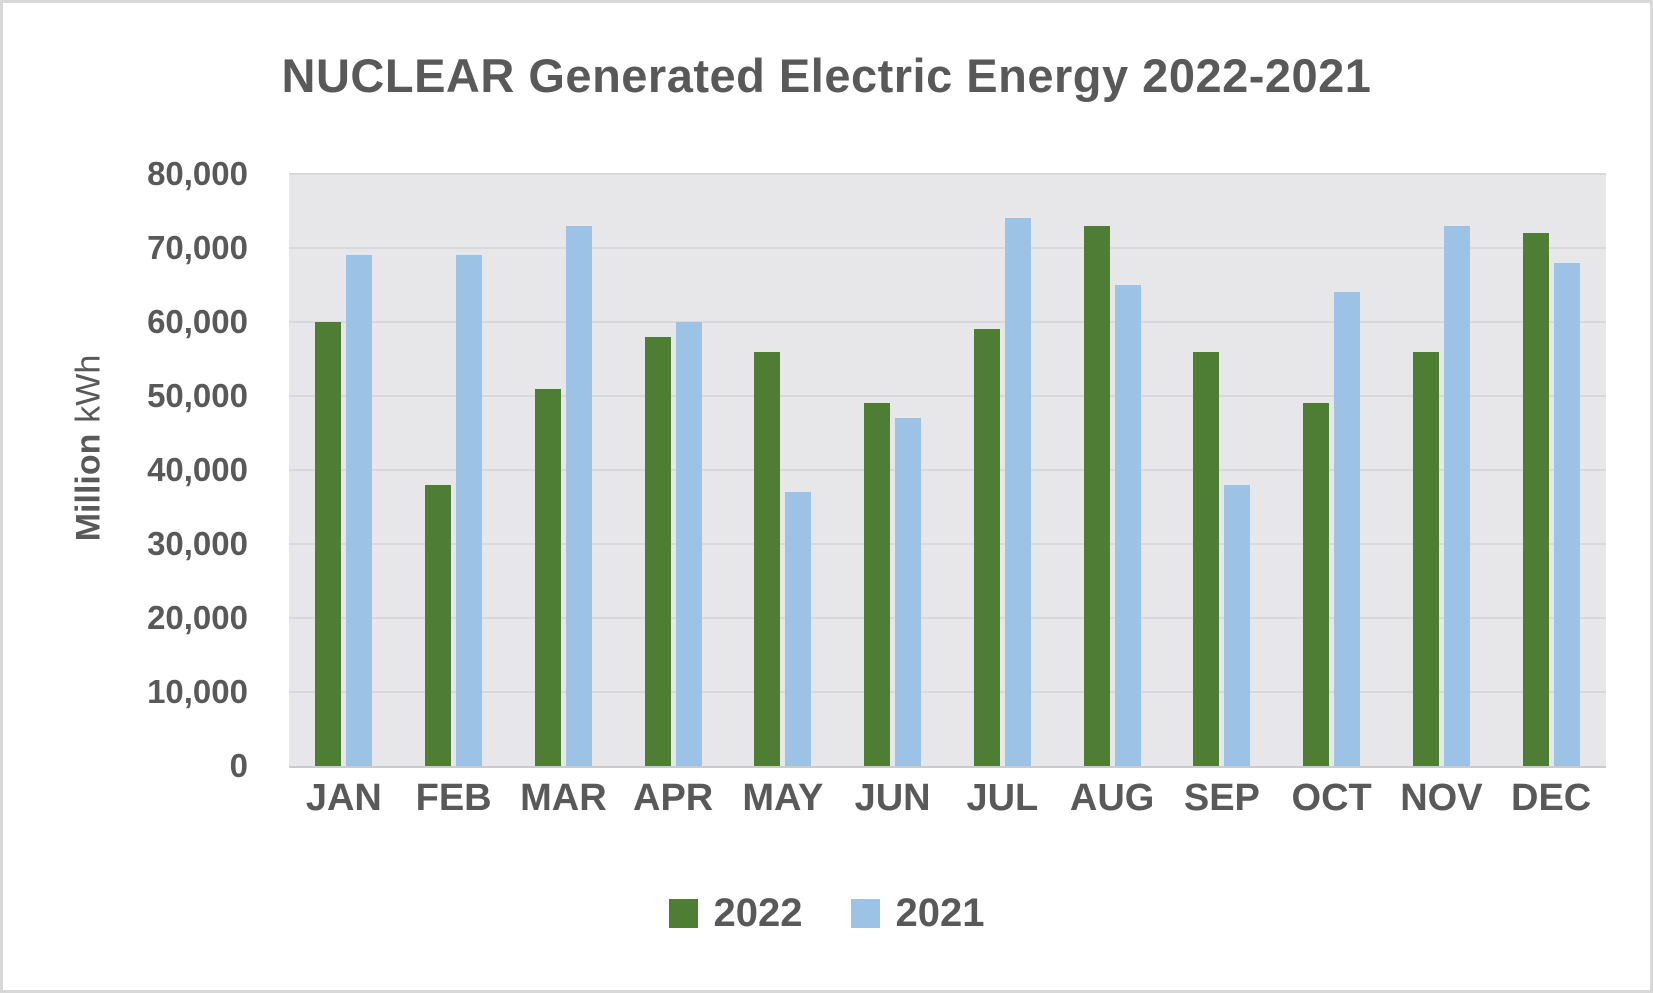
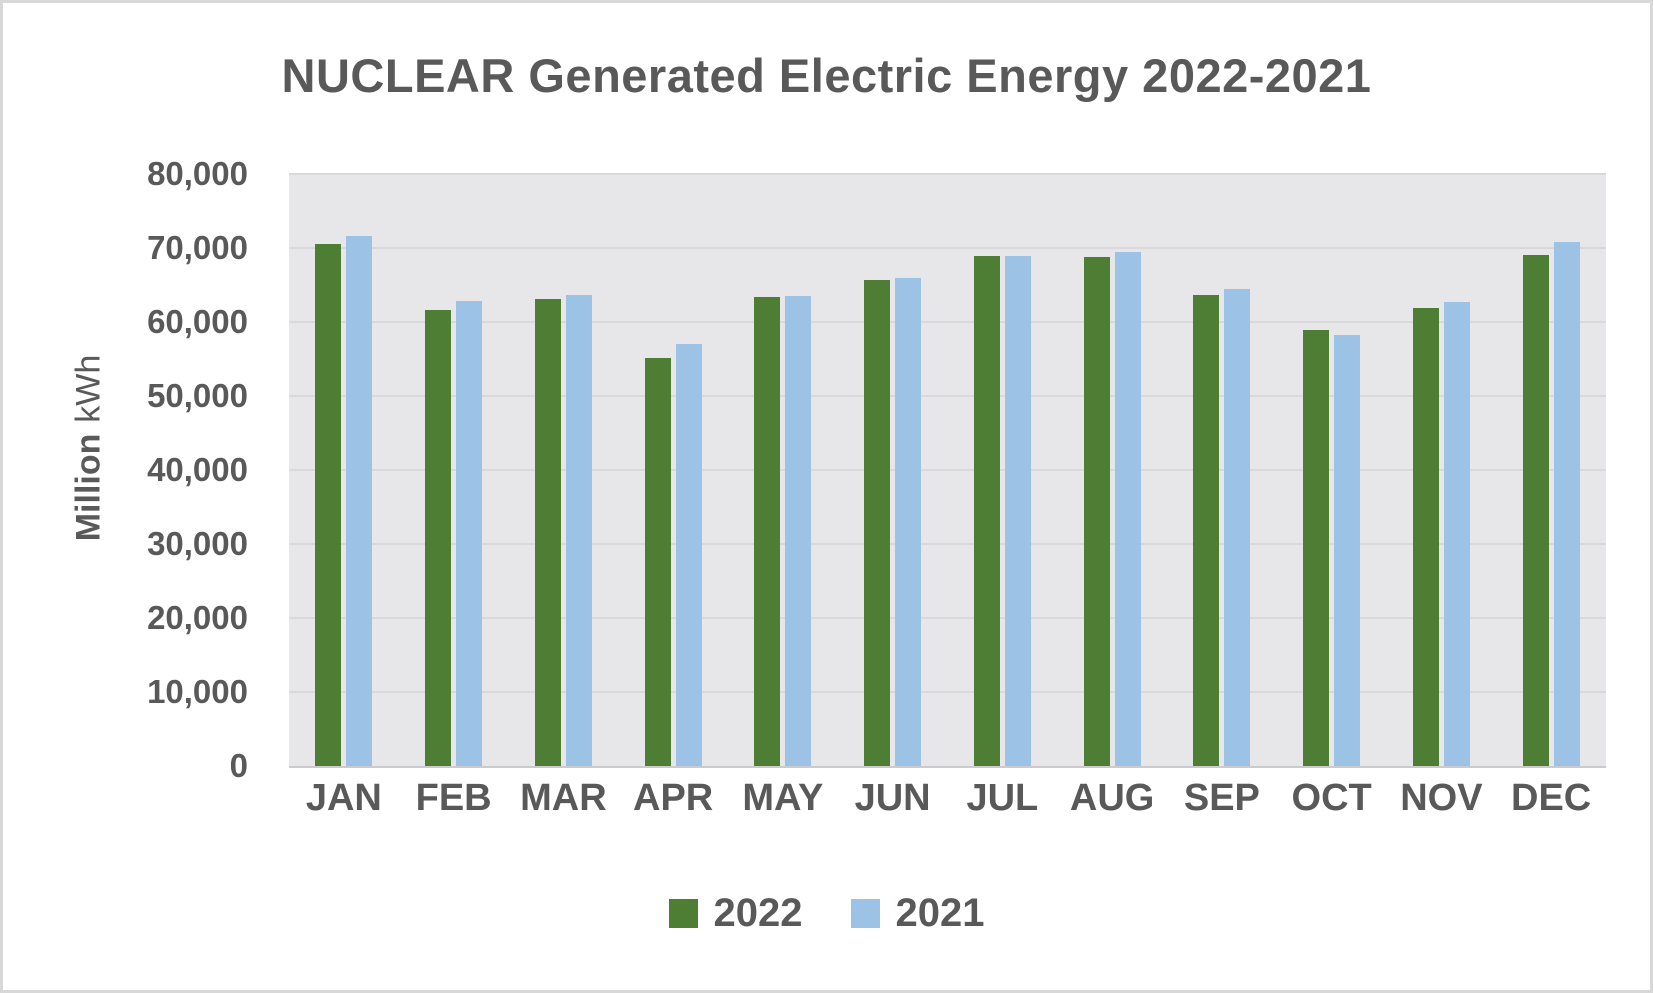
2022/JAN: 60000 -> 70000
2021/JAN: 69000 -> 72000
2022/FEB: 38000 -> 62000
2021/FEB: 69000 -> 63000
2022/MAR: 51000 -> 63000
2021/MAR: 73000 -> 64000
2022/APR: 58000 -> 55000
2021/APR: 60000 -> 57000
2022/MAY: 56000 -> 63000
2021/MAY: 37000 -> 64000
2022/JUN: 49000 -> 66000
2021/JUN: 47000 -> 66000
2022/JUL: 59000 -> 69000
2021/JUL: 74000 -> 69000
2022/AUG: 73000 -> 69000
2021/AUG: 65000 -> 70000
2022/SEP: 56000 -> 64000
2021/SEP: 38000 -> 64000
2022/OCT: 49000 -> 59000
2021/OCT: 64000 -> 58000
2022/NOV: 56000 -> 62000
2021/NOV: 73000 -> 63000
2022/DEC: 72000 -> 69000
2021/DEC: 68000 -> 71000
